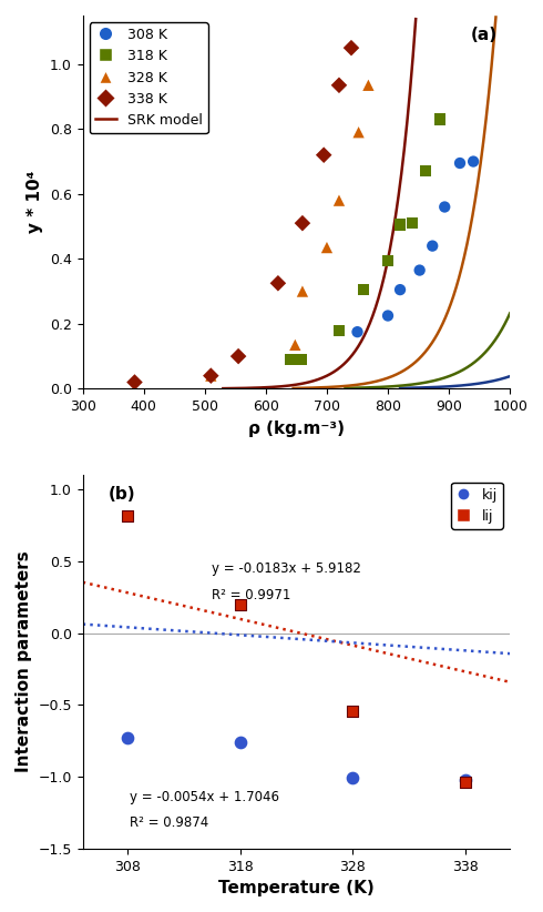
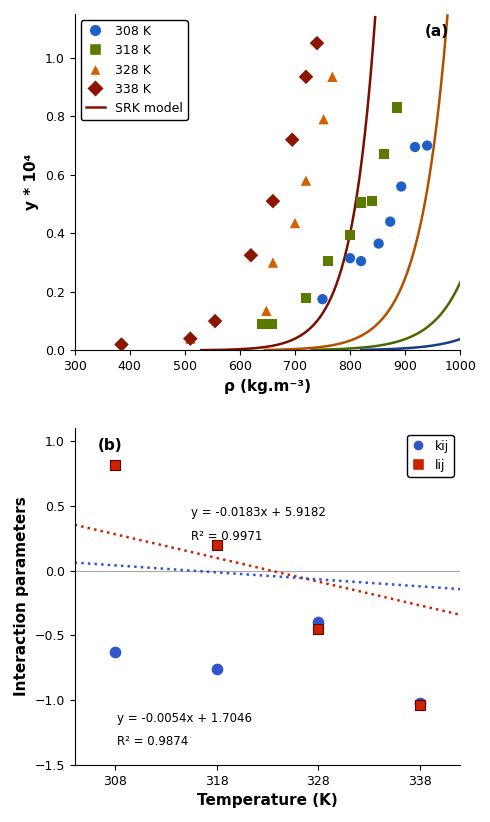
308 K/800: 0.225 -> 0.315
kij/308: -0.73 -> -0.63
kij/328: -1.01 -> -0.40
lij/328: -0.55 -> -0.45
